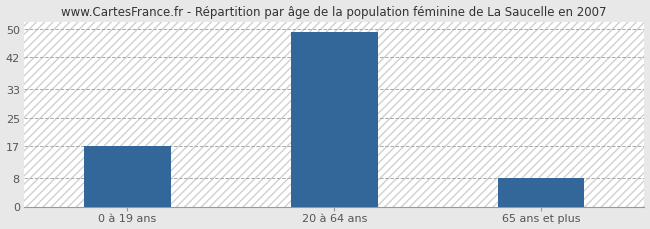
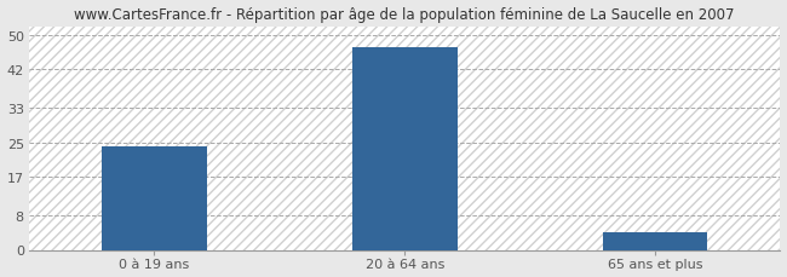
0 à 19 ans: 17 -> 24
20 à 64 ans: 49 -> 47
65 ans et plus: 8 -> 4
